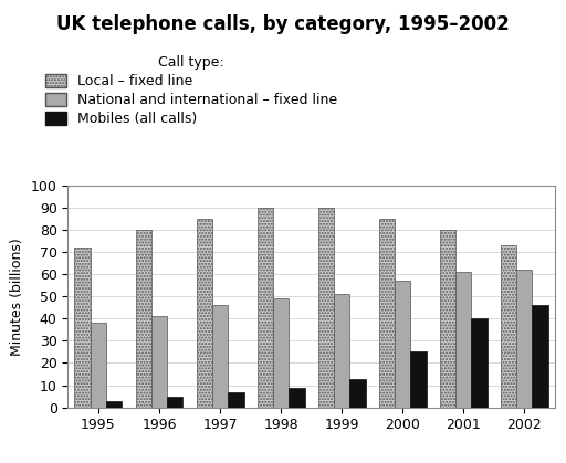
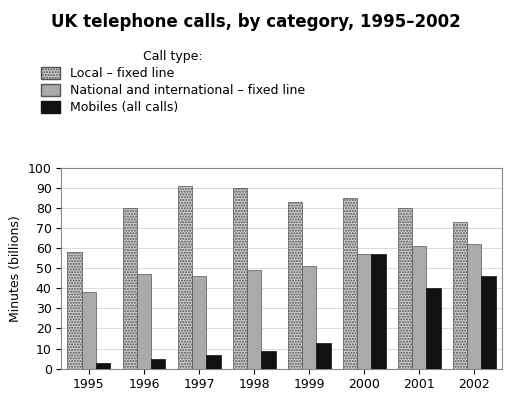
Local – fixed line/1995: 72 -> 58
National and international – fixed line/1996: 41 -> 47
Local – fixed line/1997: 85 -> 91
Local – fixed line/1999: 90 -> 83
Mobiles (all calls)/2000: 25 -> 57
